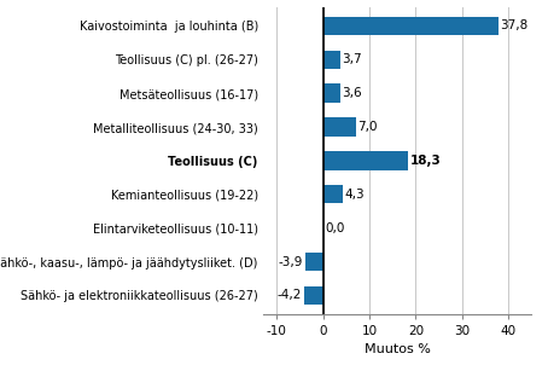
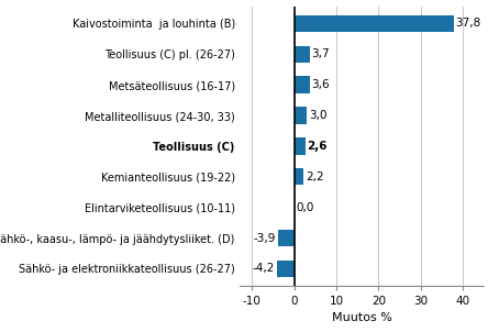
Metalliteollisuus (24-30, 33): 7,0 -> 3,0
Teollisuus (C): 18,3 -> 2,6
Kemianteollisuus (19-22): 4,3 -> 2,2
